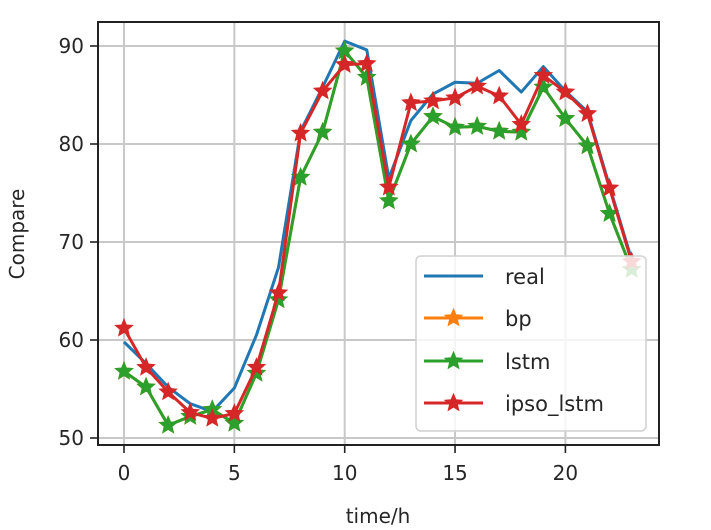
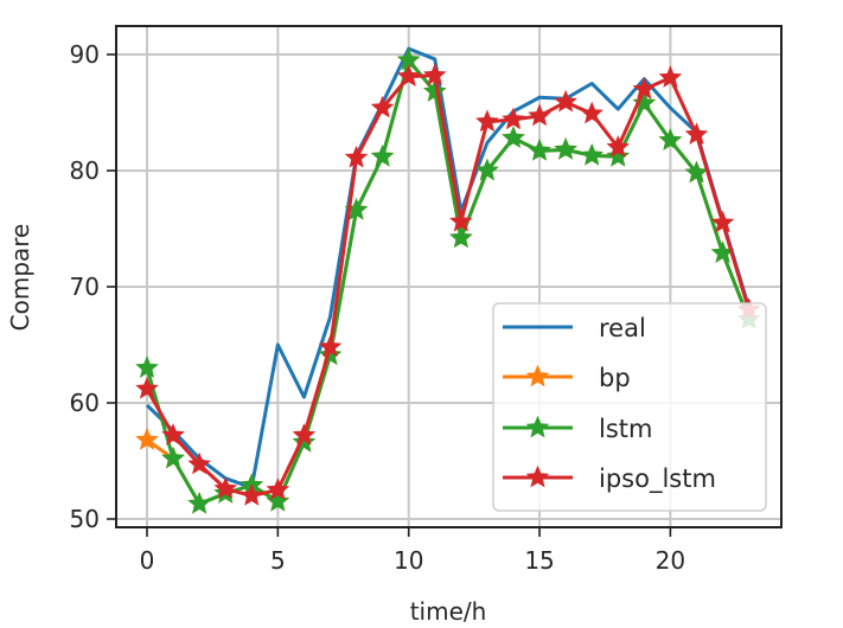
lstm/0: 57 -> 63
real/5: 55 -> 65
ipso_lstm/20: 85 -> 88
